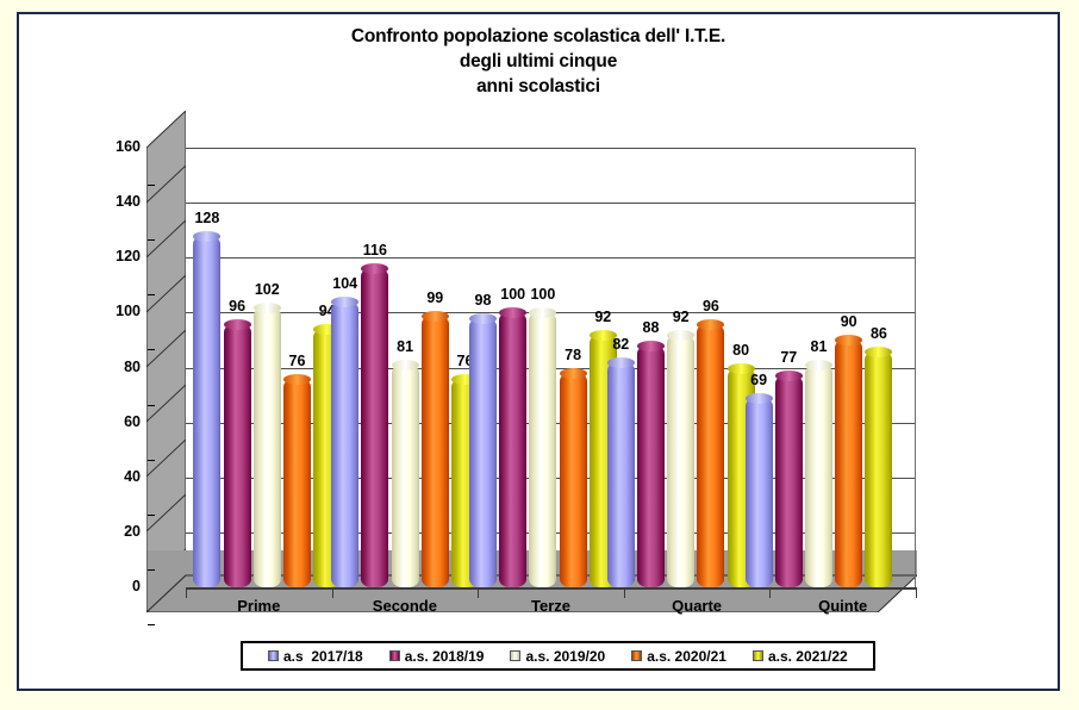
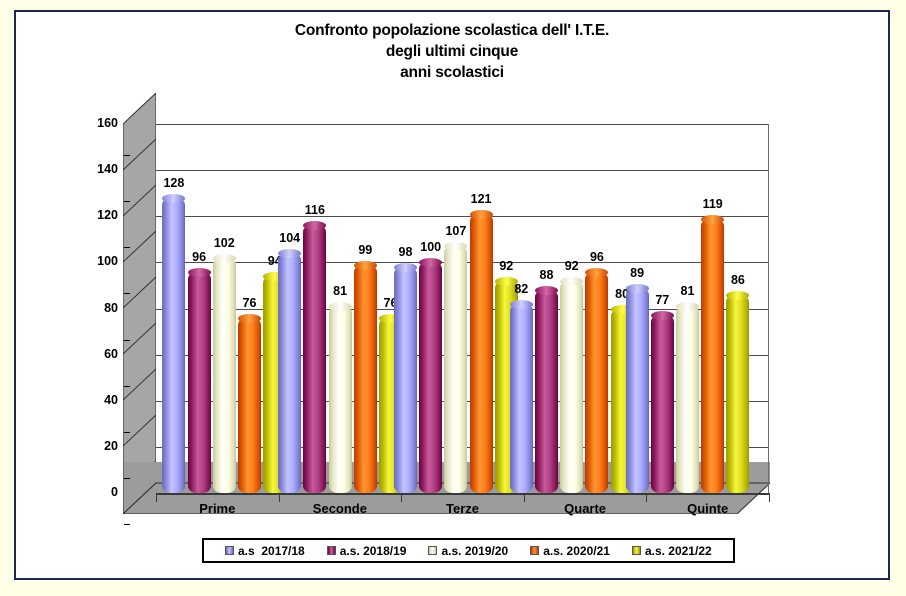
a.s. 2019/20/Terze: 100 -> 107
a.s. 2020/21/Terze: 78 -> 121
a.s 2017/18/Quinte: 69 -> 89
a.s. 2020/21/Quinte: 90 -> 119
